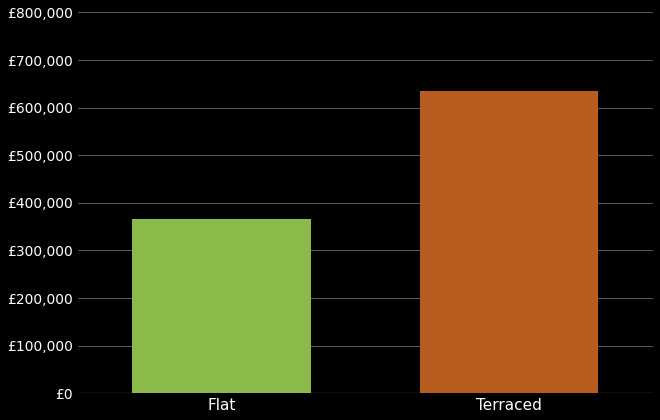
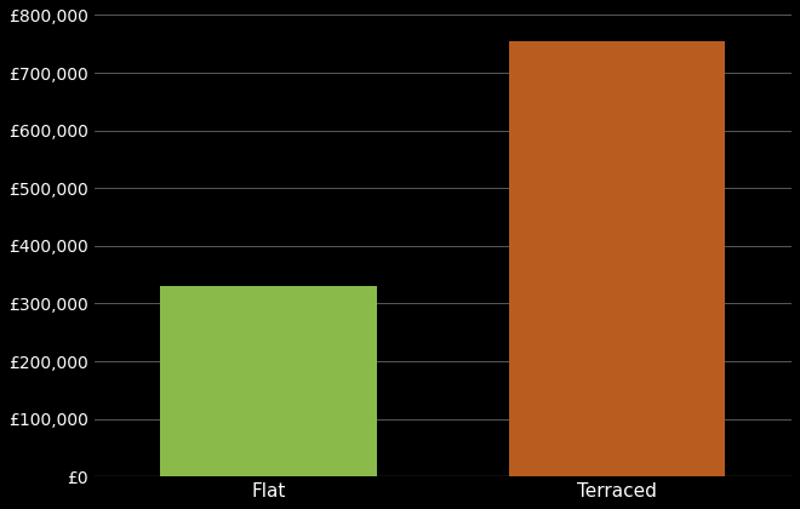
Flat: £365,000 -> £330,000
Terraced: £635,000 -> £755,000
